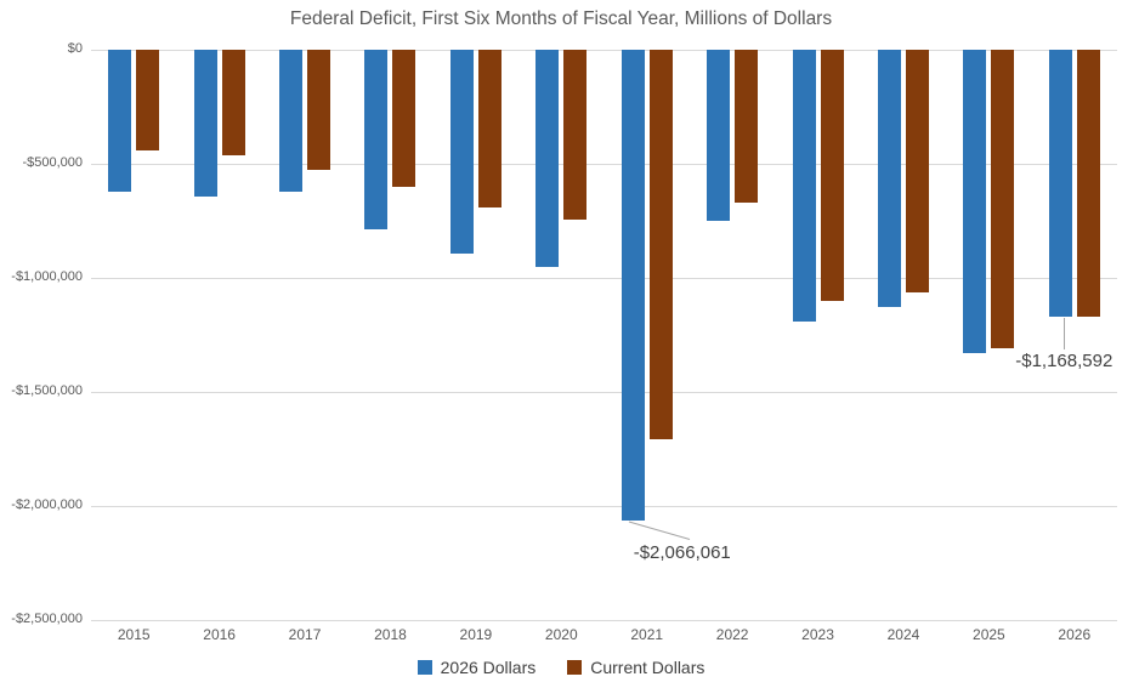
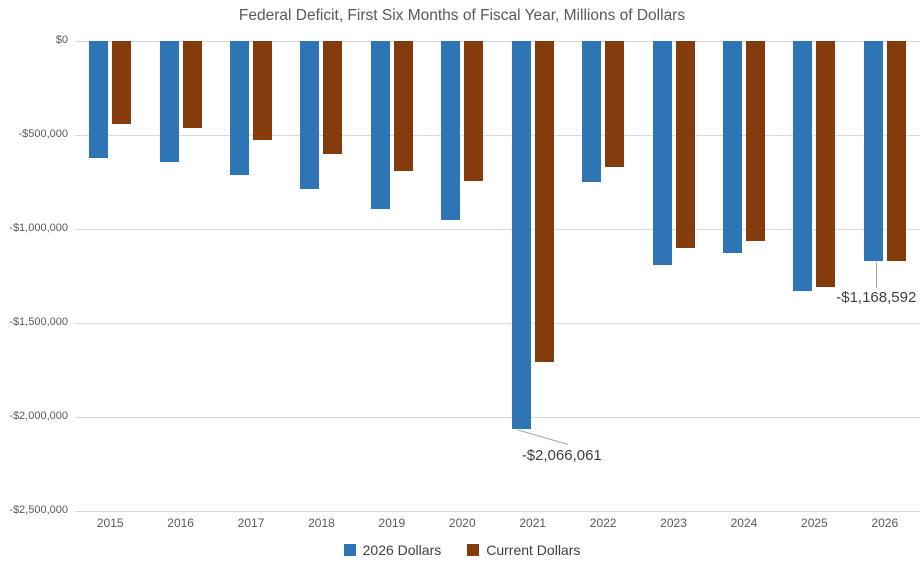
2026 Dollars/2017: -$620000 -> -$720000
